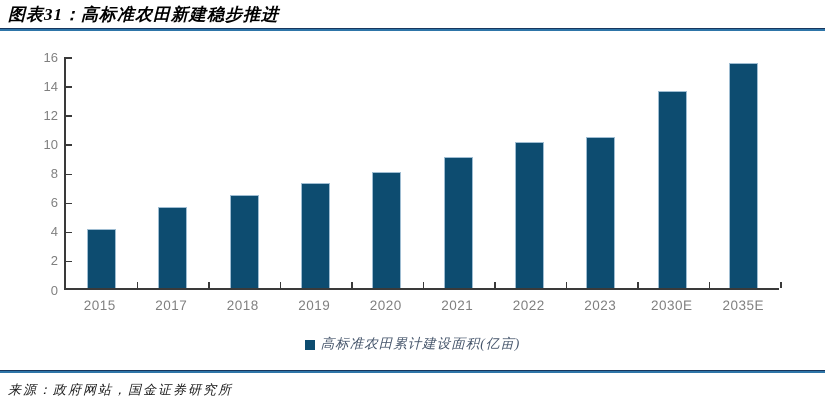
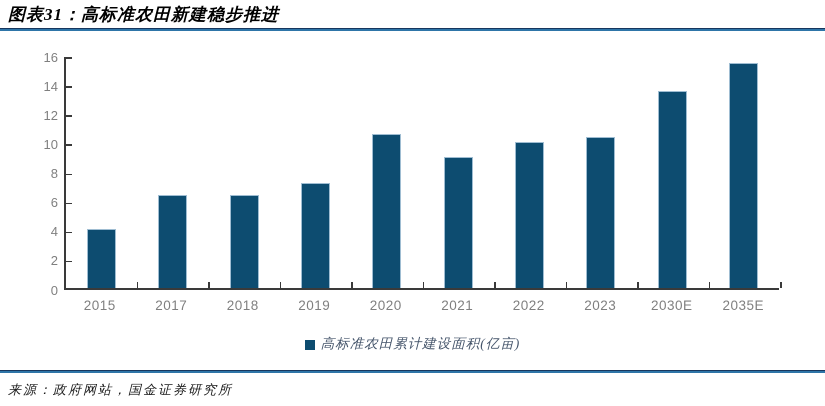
2017: 5.6 -> 6.4
2020: 8.0 -> 10.6
